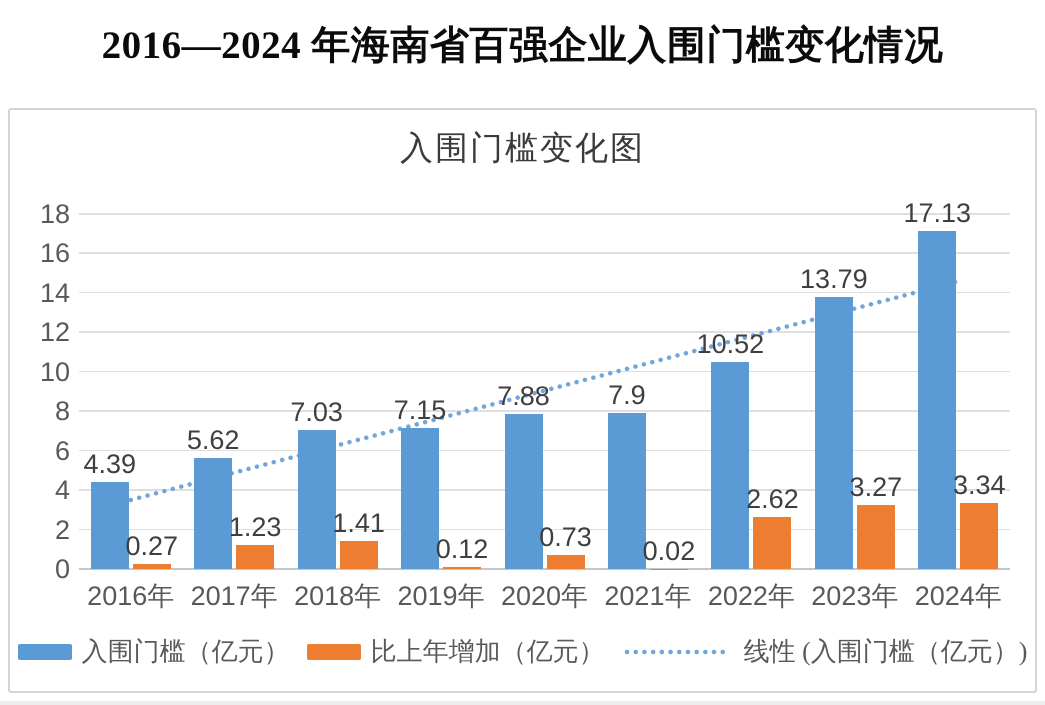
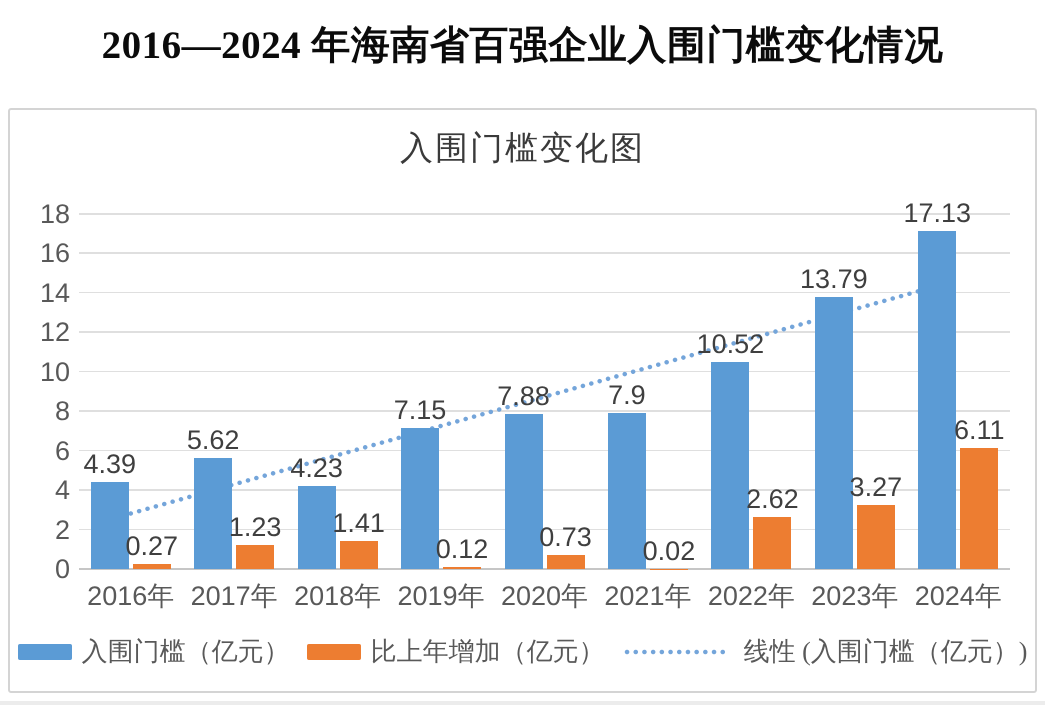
入围门槛（亿元）/2018年: 7.03 -> 4.23
比上年增加（亿元）/2024年: 3.34 -> 6.11
